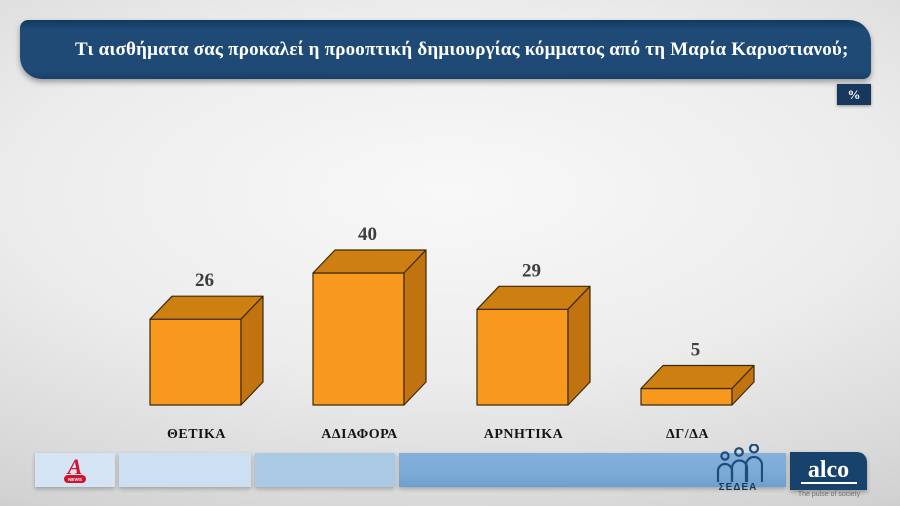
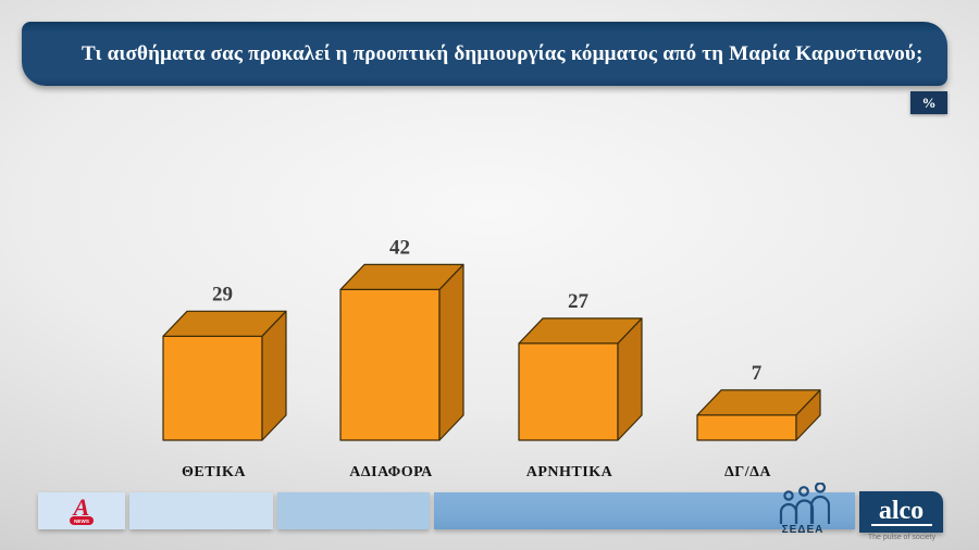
ΘΕΤΙΚΑ: 26 -> 29
ΑΔΙΑΦΟΡΑ: 40 -> 42
ΑΡΝΗΤΙΚΑ: 29 -> 27
ΔΓ/ΔΑ: 5 -> 7
